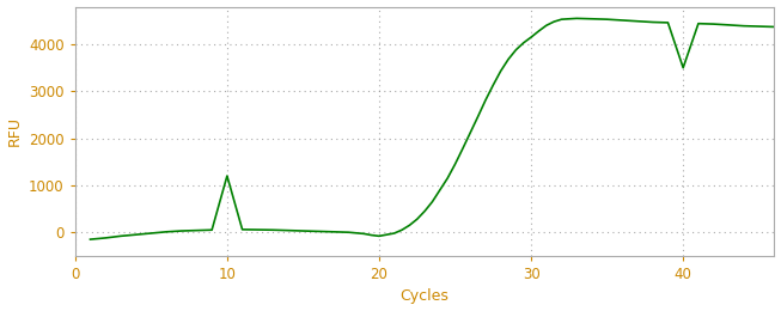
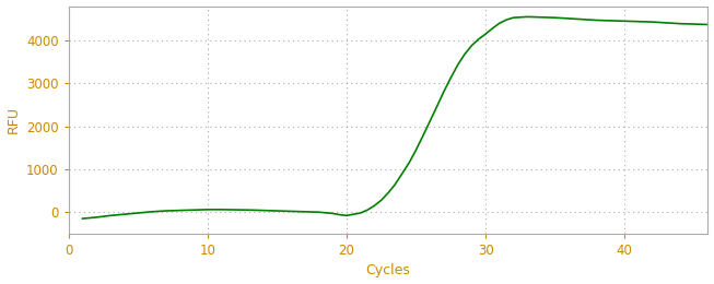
10: 1200 -> 60
40: 3500 -> 4450
